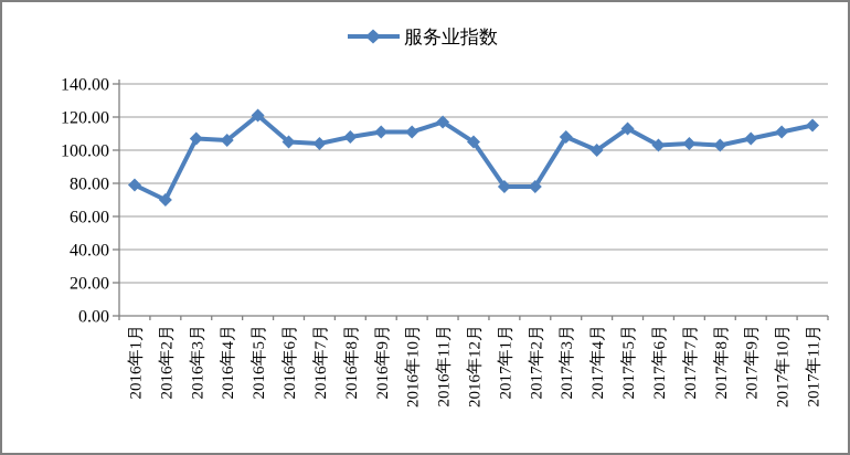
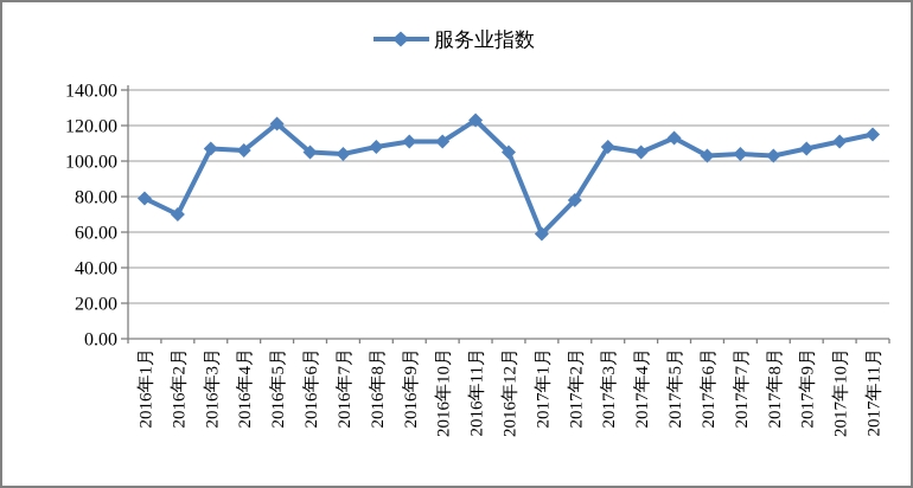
2016年11月: 117 -> 123
2017年1月: 78 -> 59
2017年4月: 100 -> 105
